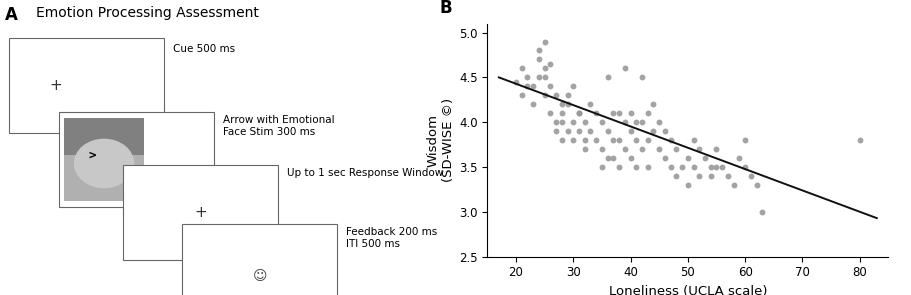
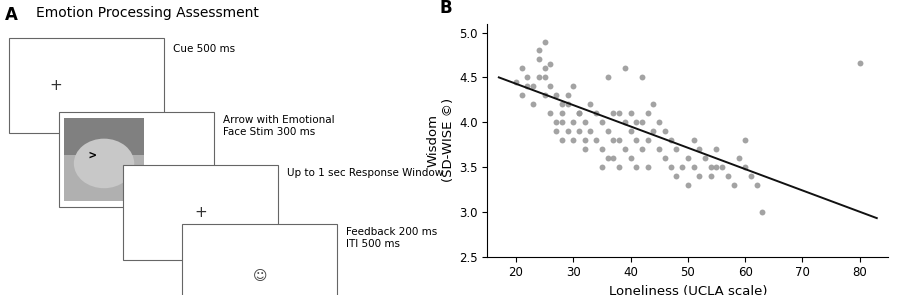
80: 3.80 -> 4.66
